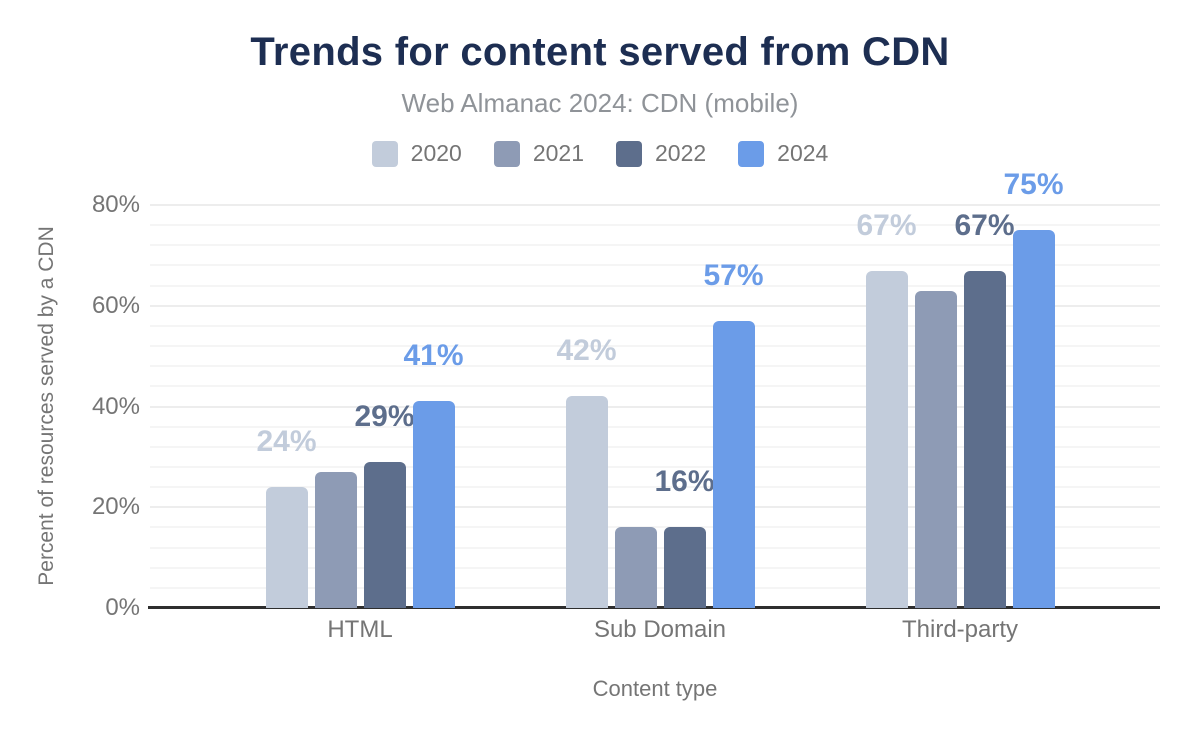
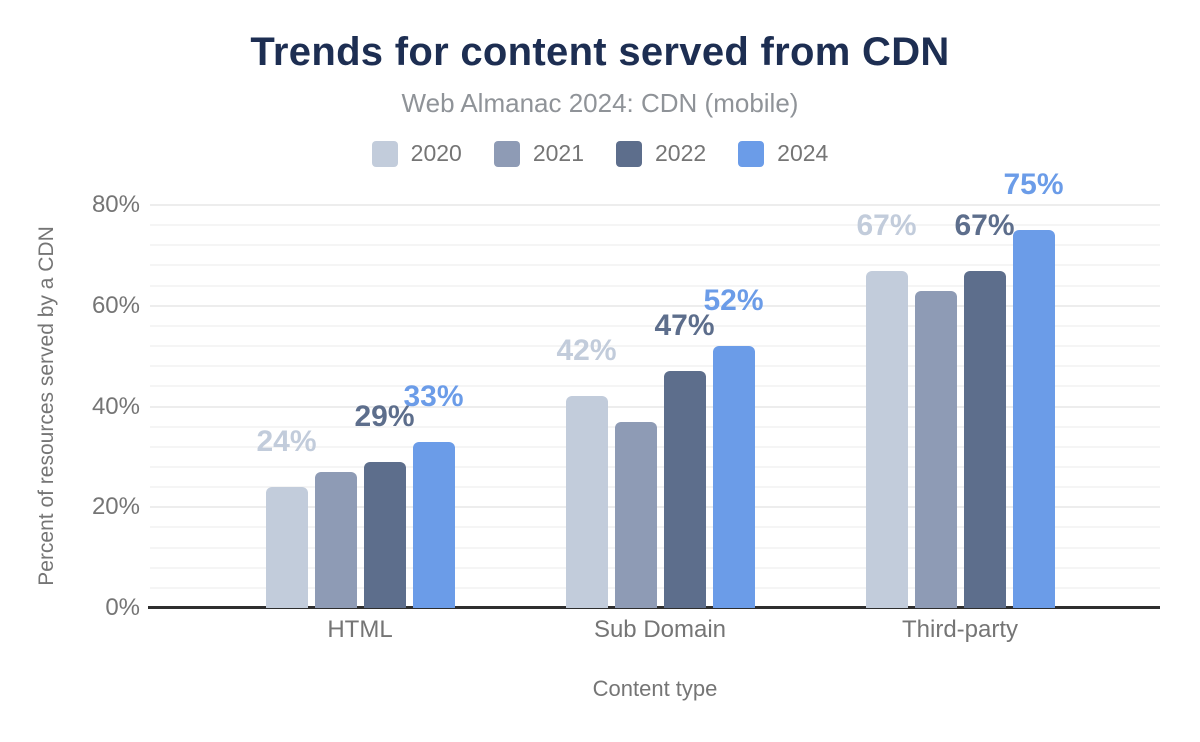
2024/HTML: 41% -> 33%
2021/Sub Domain: 16% -> 37%
2022/Sub Domain: 16% -> 47%
2024/Sub Domain: 57% -> 52%
